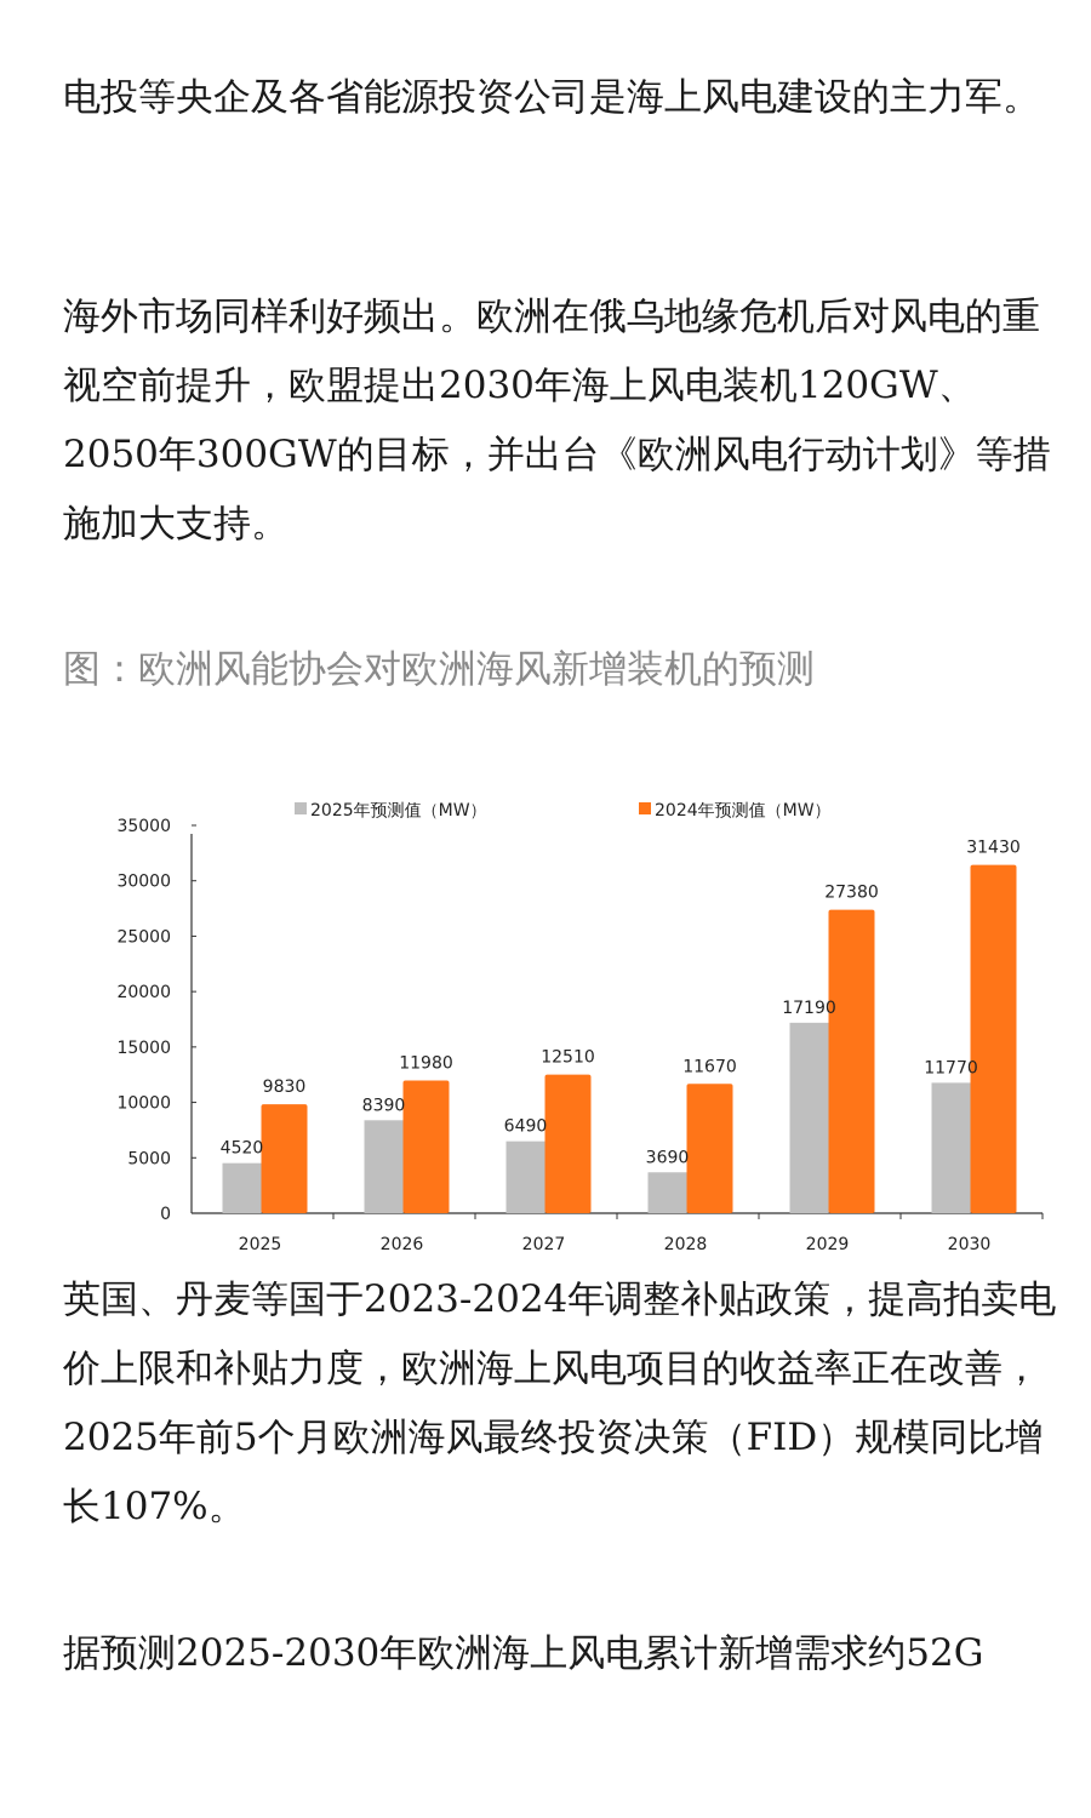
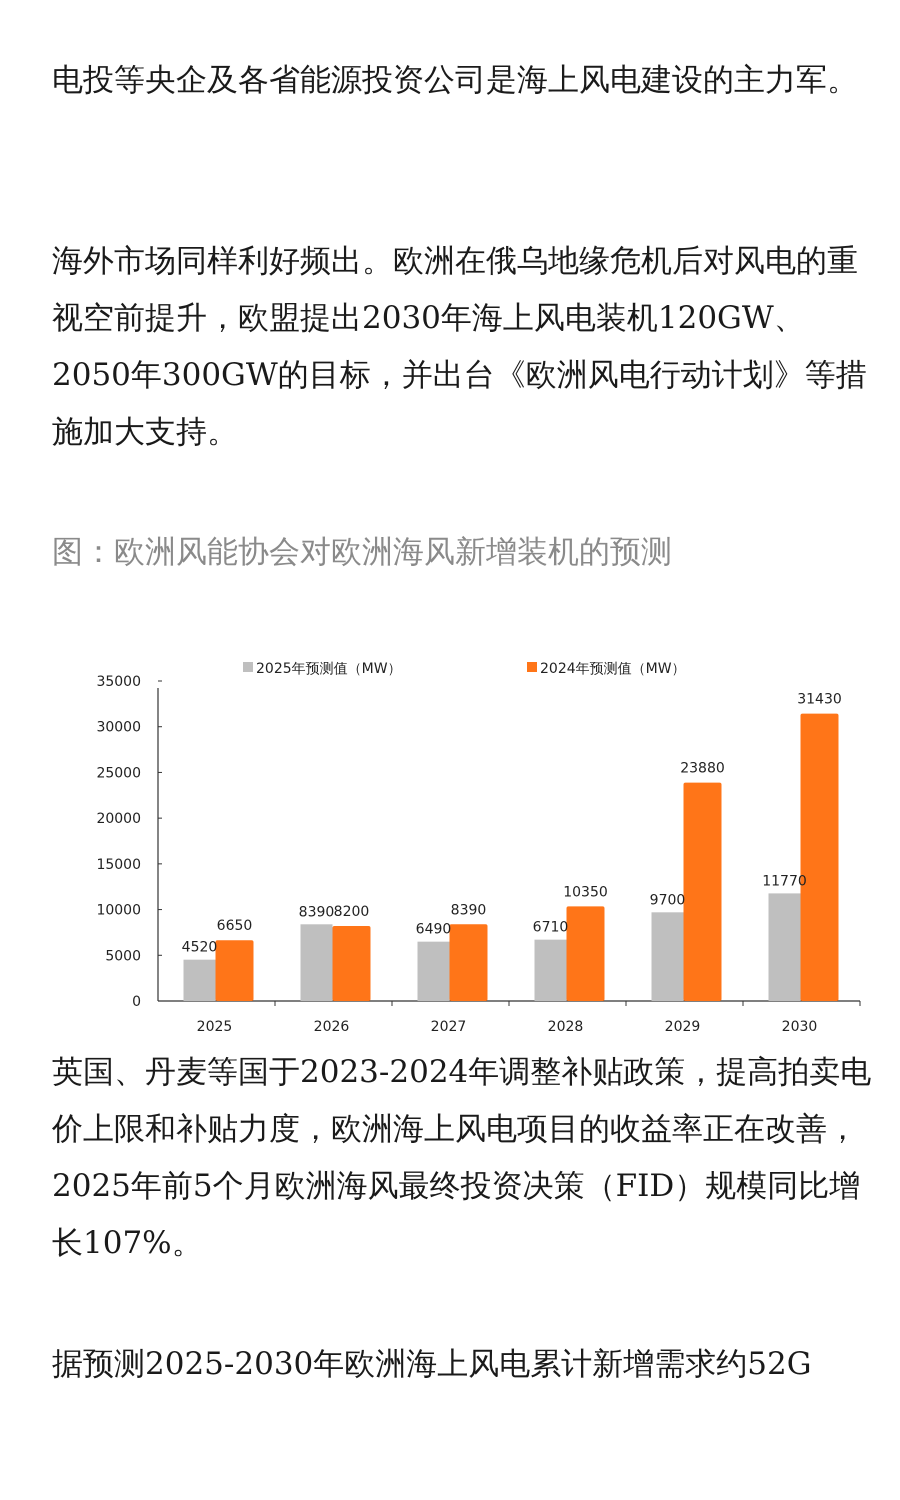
2024年预测值（MW）/2025: 9830 -> 6650
2024年预测值（MW）/2026: 11980 -> 8200
2024年预测值（MW）/2027: 12510 -> 8390
2025年预测值（MW）/2028: 3690 -> 6710
2024年预测值（MW）/2028: 11670 -> 10350
2025年预测值（MW）/2029: 17190 -> 9700
2024年预测值（MW）/2029: 27380 -> 23880
